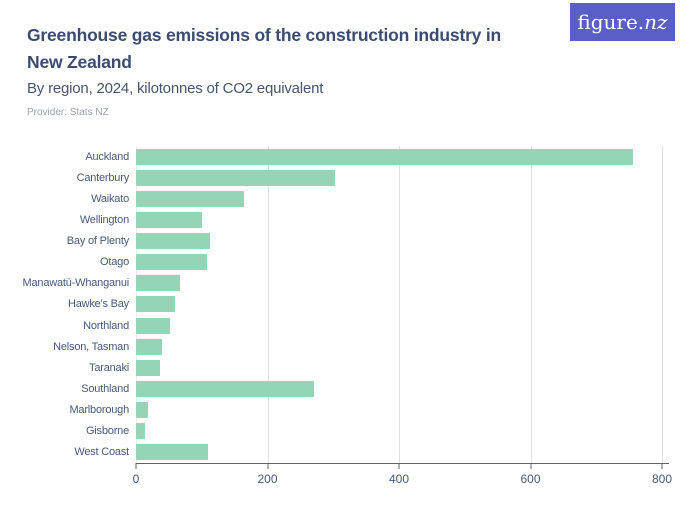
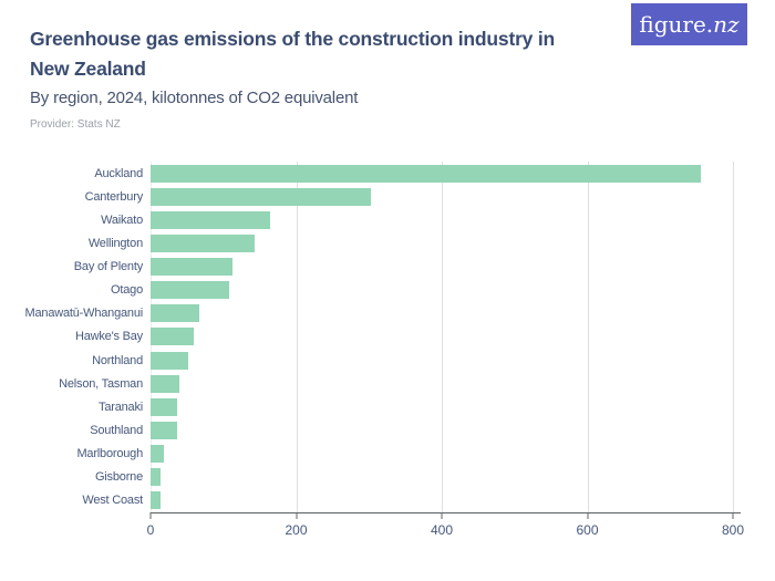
Wellington: 100 -> 140
Southland: 270 -> 40
West Coast: 110 -> 10
